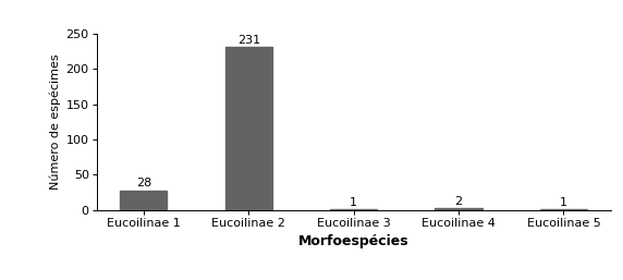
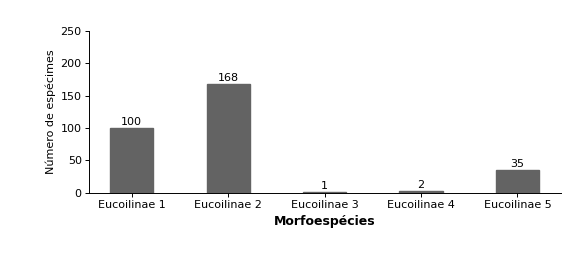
Eucoilinae 1: 28 -> 100
Eucoilinae 2: 231 -> 168
Eucoilinae 5: 1 -> 35
